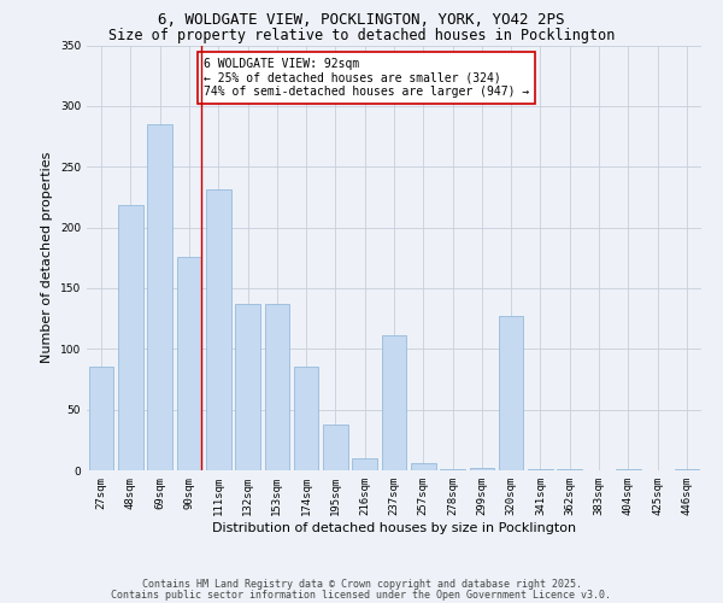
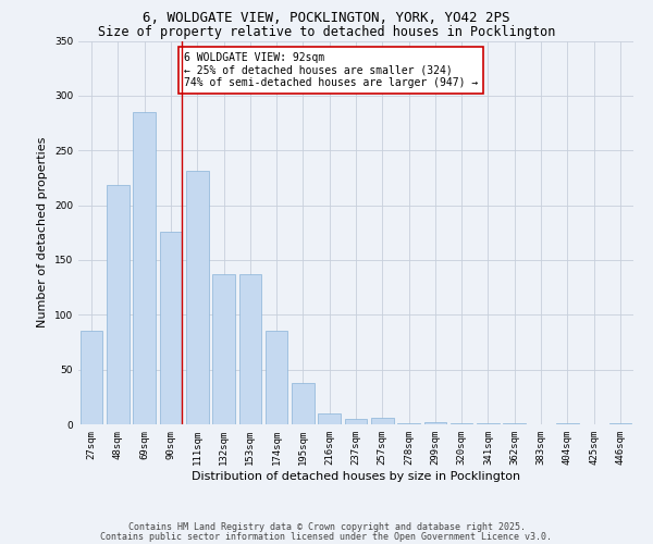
237sqm: 111 -> 5
320sqm: 127 -> 1
